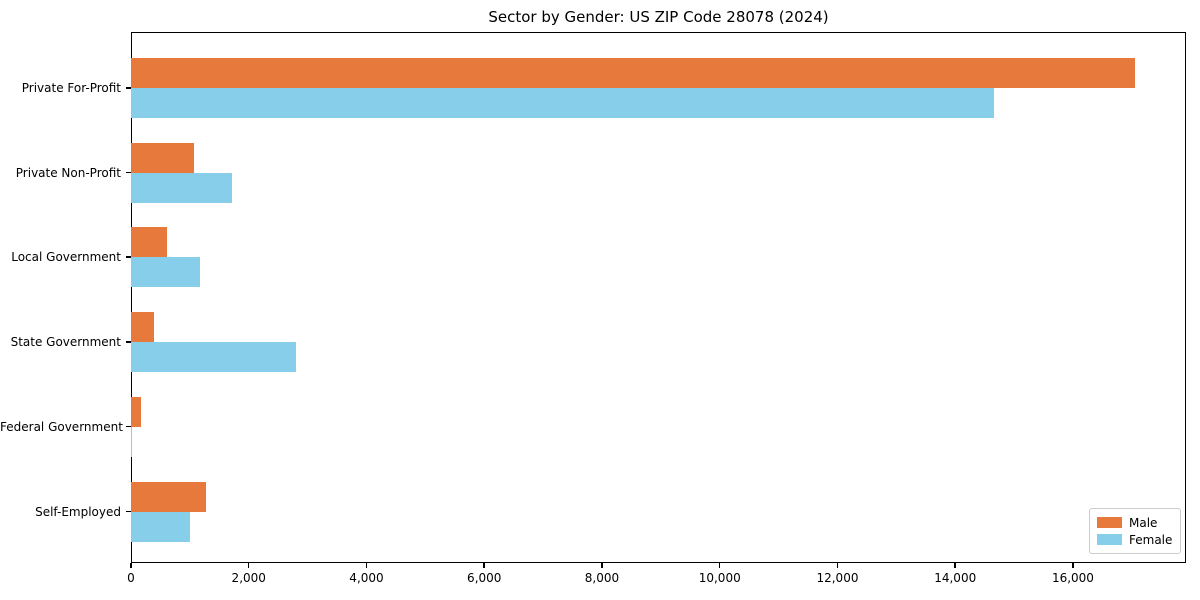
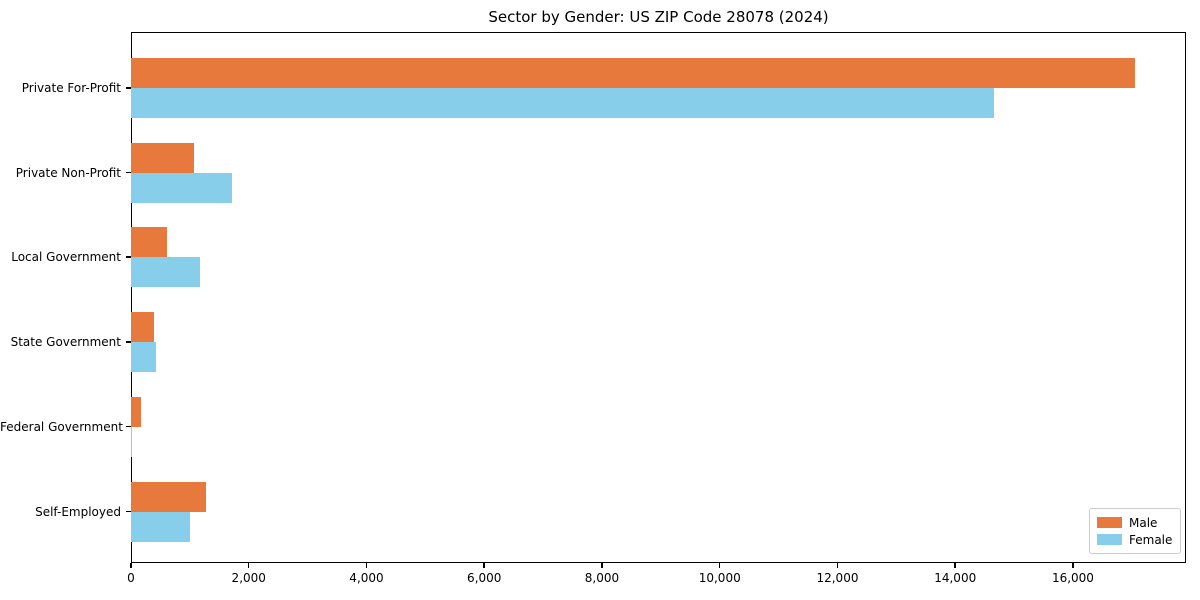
Female/State Government: 2800 -> 400
